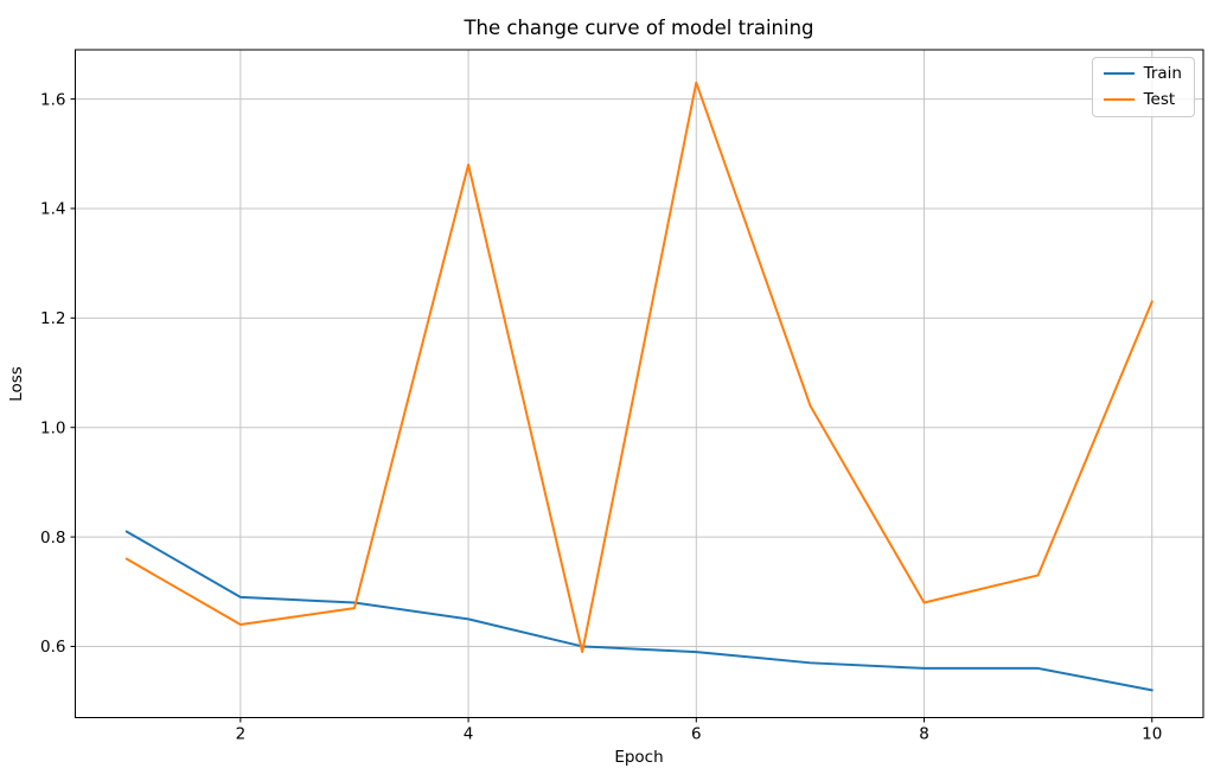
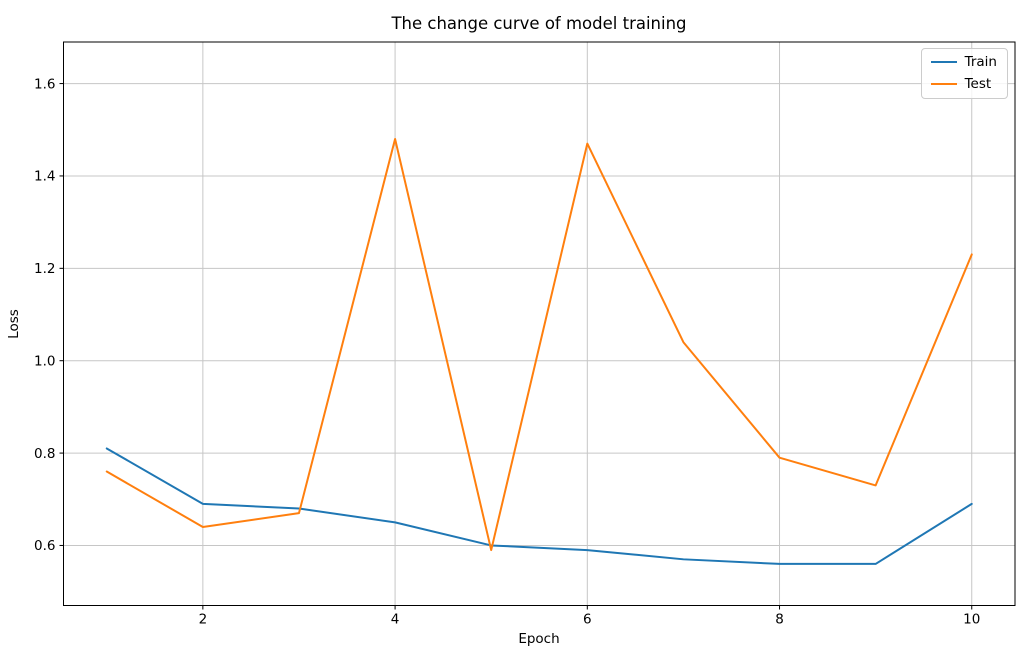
Test/6: 1.63 -> 1.47
Test/8: 0.68 -> 0.79
Train/10: 0.52 -> 0.69
